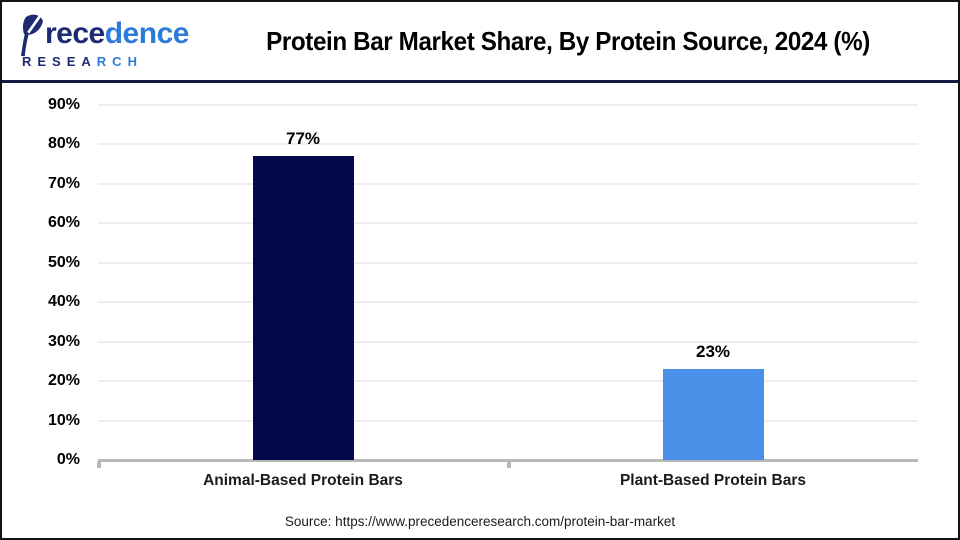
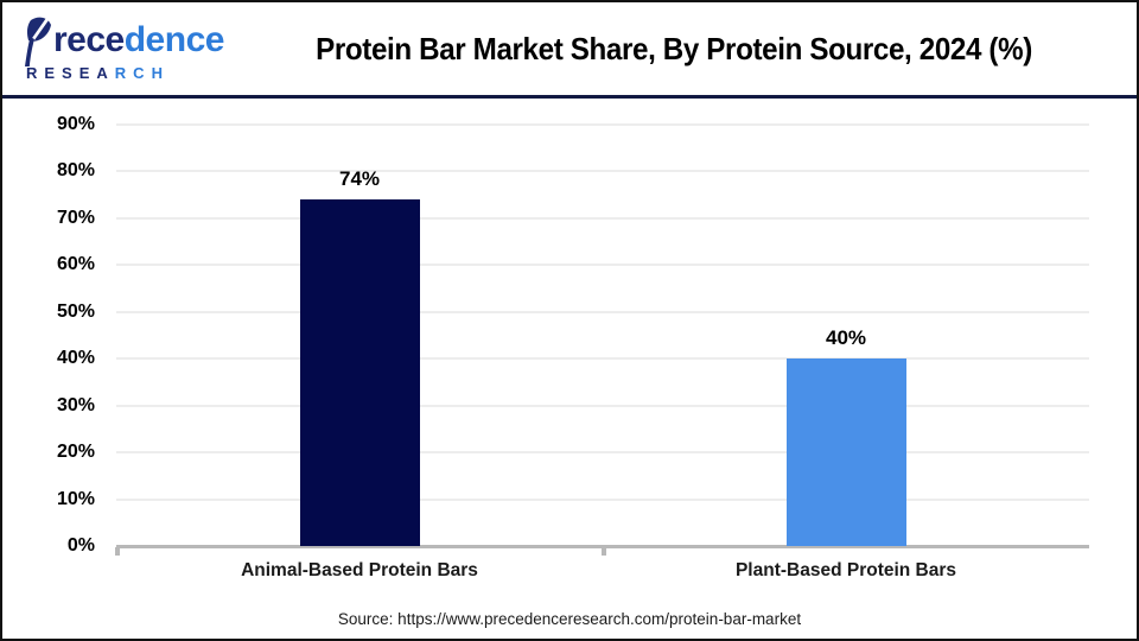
Animal-Based Protein Bars: 77% -> 74%
Plant-Based Protein Bars: 23% -> 40%
